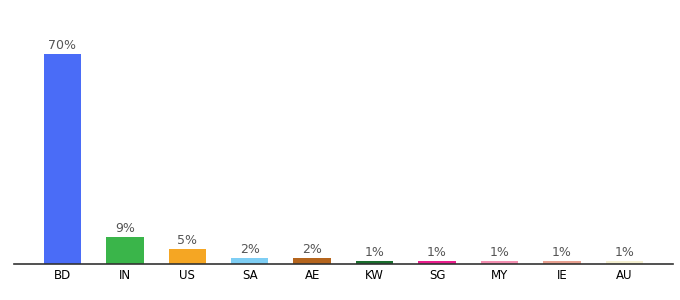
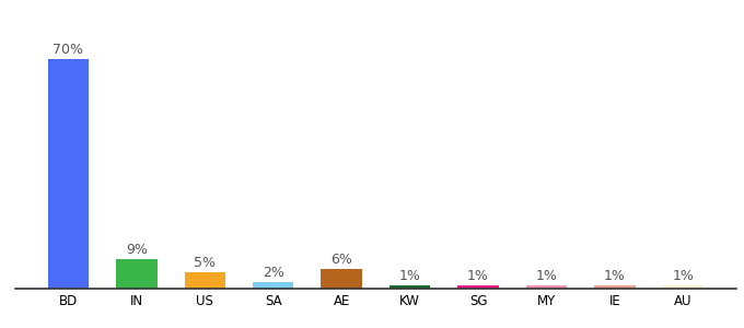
AE: 2% -> 6%
